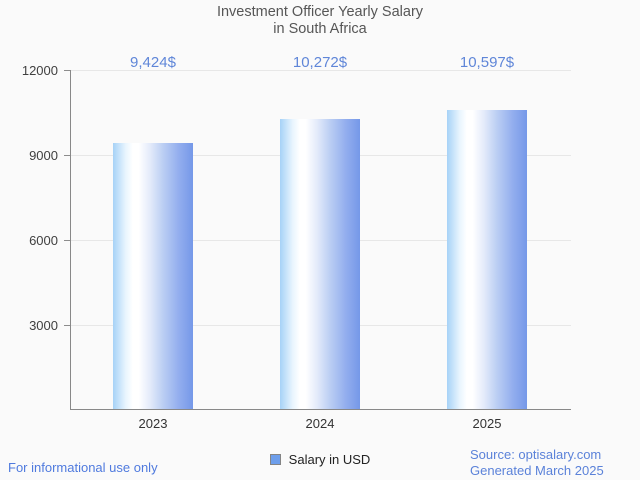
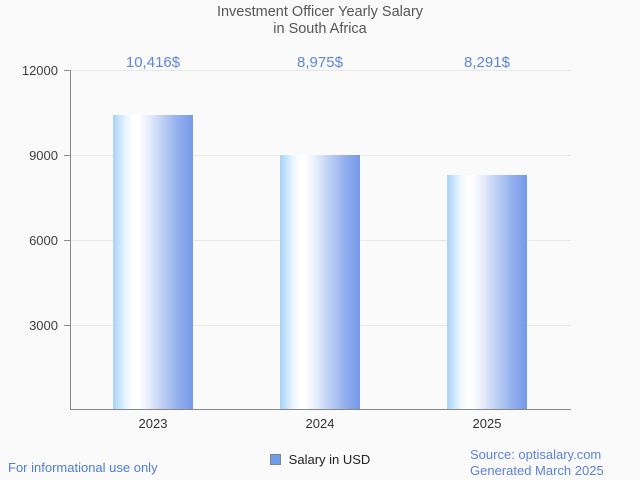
2023: 9,424 -> 10,416
2024: 10,272 -> 8,975
2025: 10,597 -> 8,291
